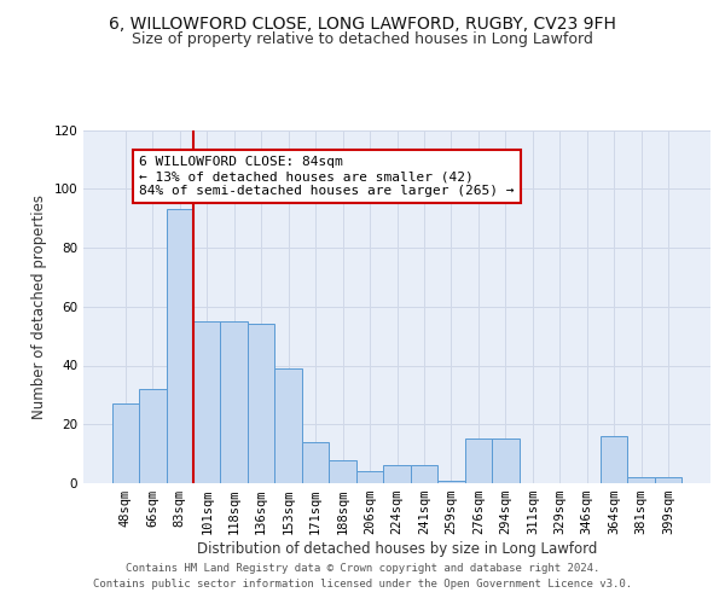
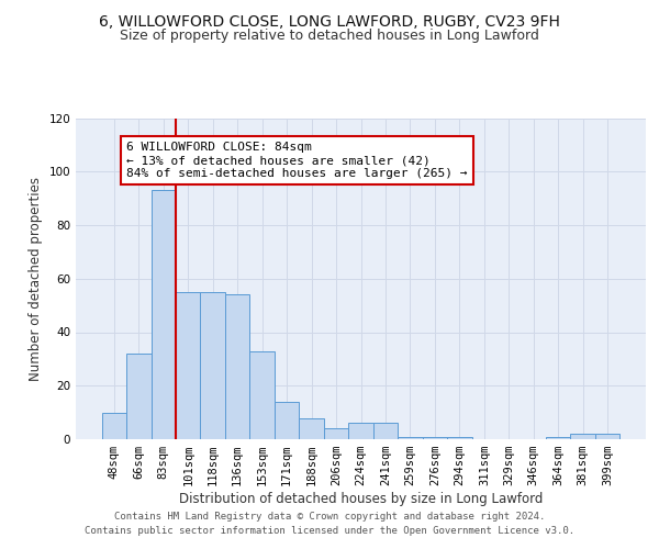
48sqm: 27 -> 10
153sqm: 39 -> 33
276sqm: 15 -> 1
294sqm: 15 -> 1
364sqm: 16 -> 1
